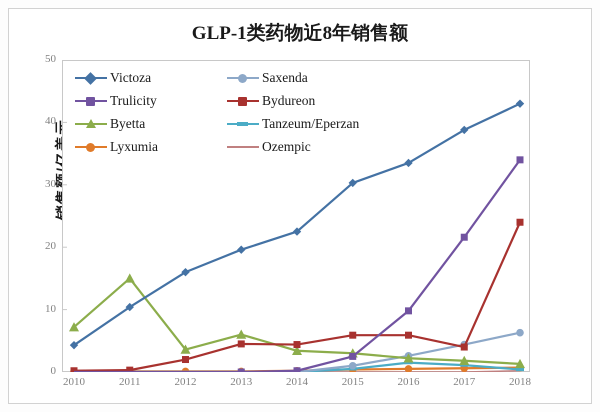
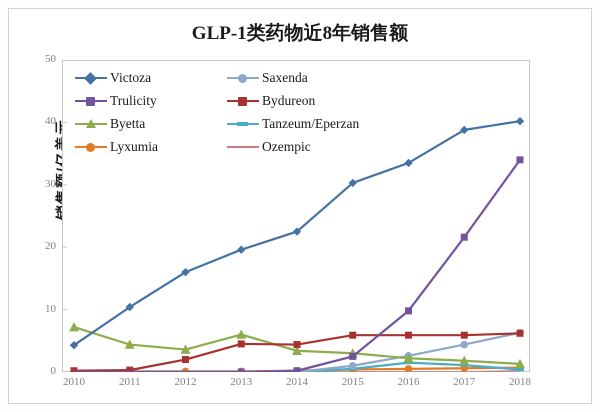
Byetta/2011: 15 -> 4
Bydureon/2017: 4 -> 6
Victoza/2018: 43 -> 40
Bydureon/2018: 24 -> 6
